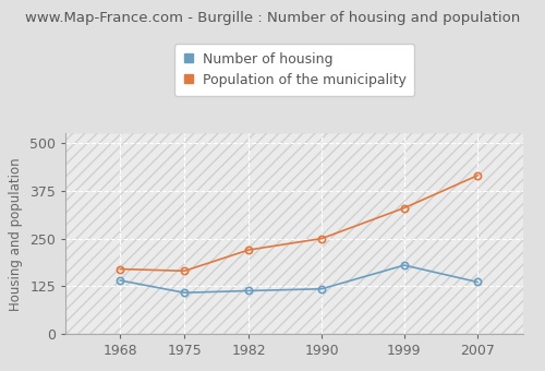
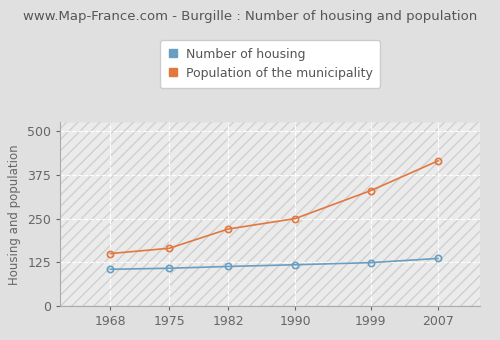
Number of housing/1968: 140 -> 105
Population of the municipality/1968: 170 -> 150
Number of housing/1999: 180 -> 124
